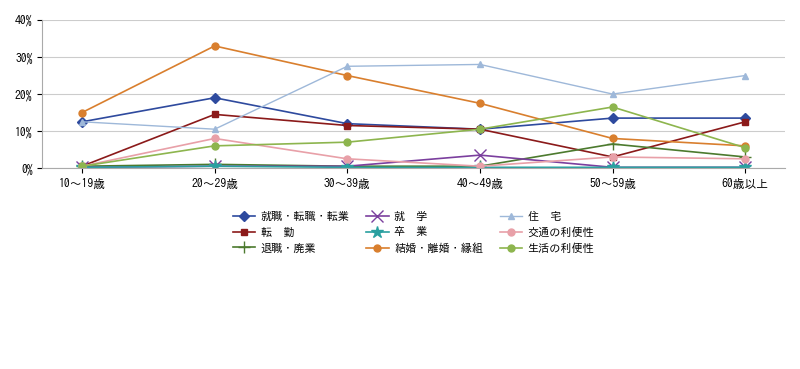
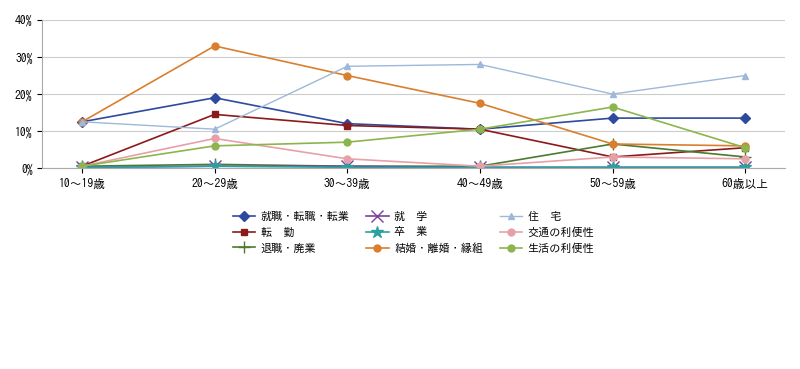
結婚・離婚・縁組/10～19歳: 15.0% -> 12.5%
就 学/40～49歳: 3.5% -> 0.2%
結婚・離婚・縁組/50～59歳: 8.0% -> 6.5%
転 勤/60歳以上: 12.5% -> 5.5%
